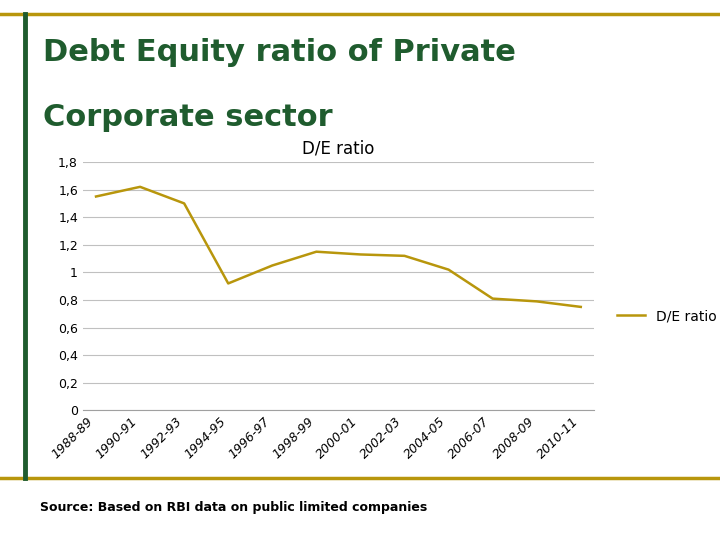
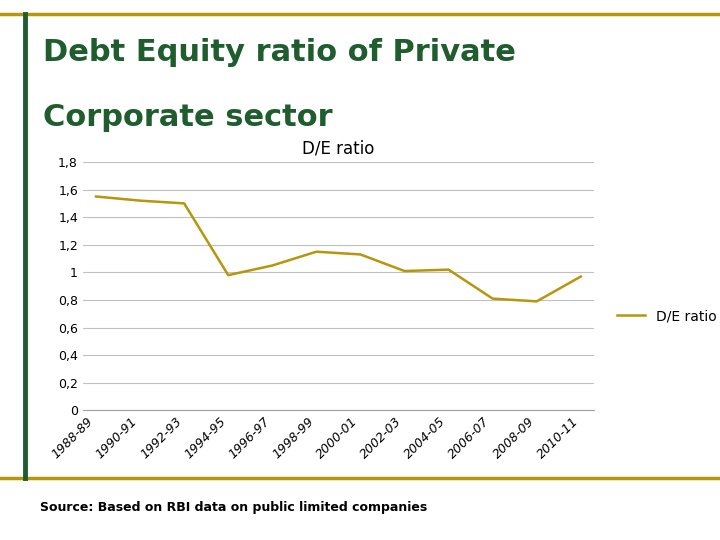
1990-91: 1,62 -> 1,52
1994-95: 0,92 -> 0,98
2002-03: 1,12 -> 1,01
2010-11: 0,75 -> 0,97
